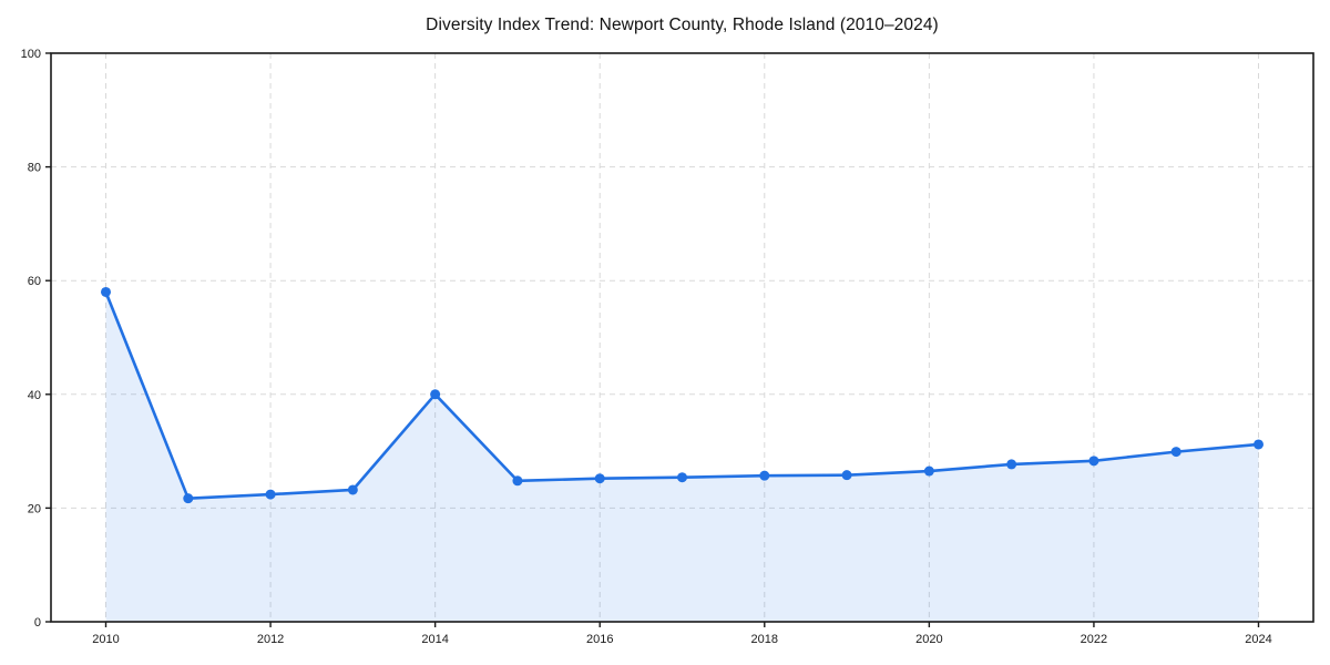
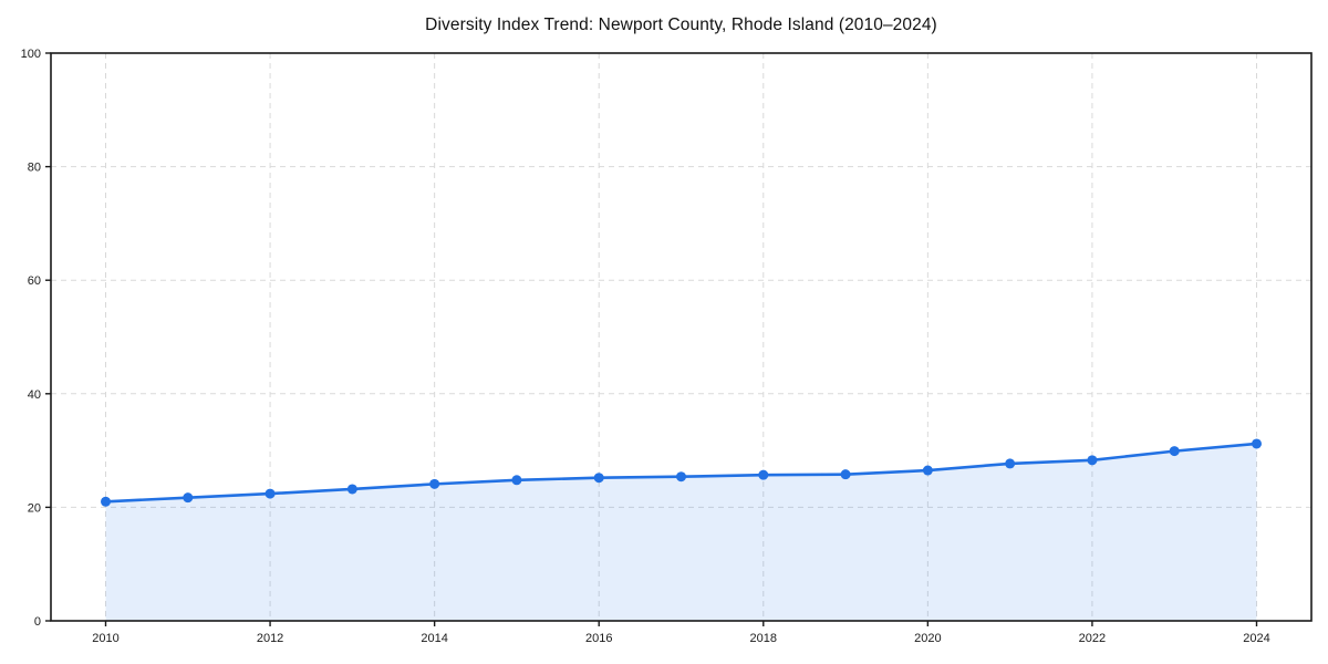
2010: 58 -> 21
2014: 40 -> 24
